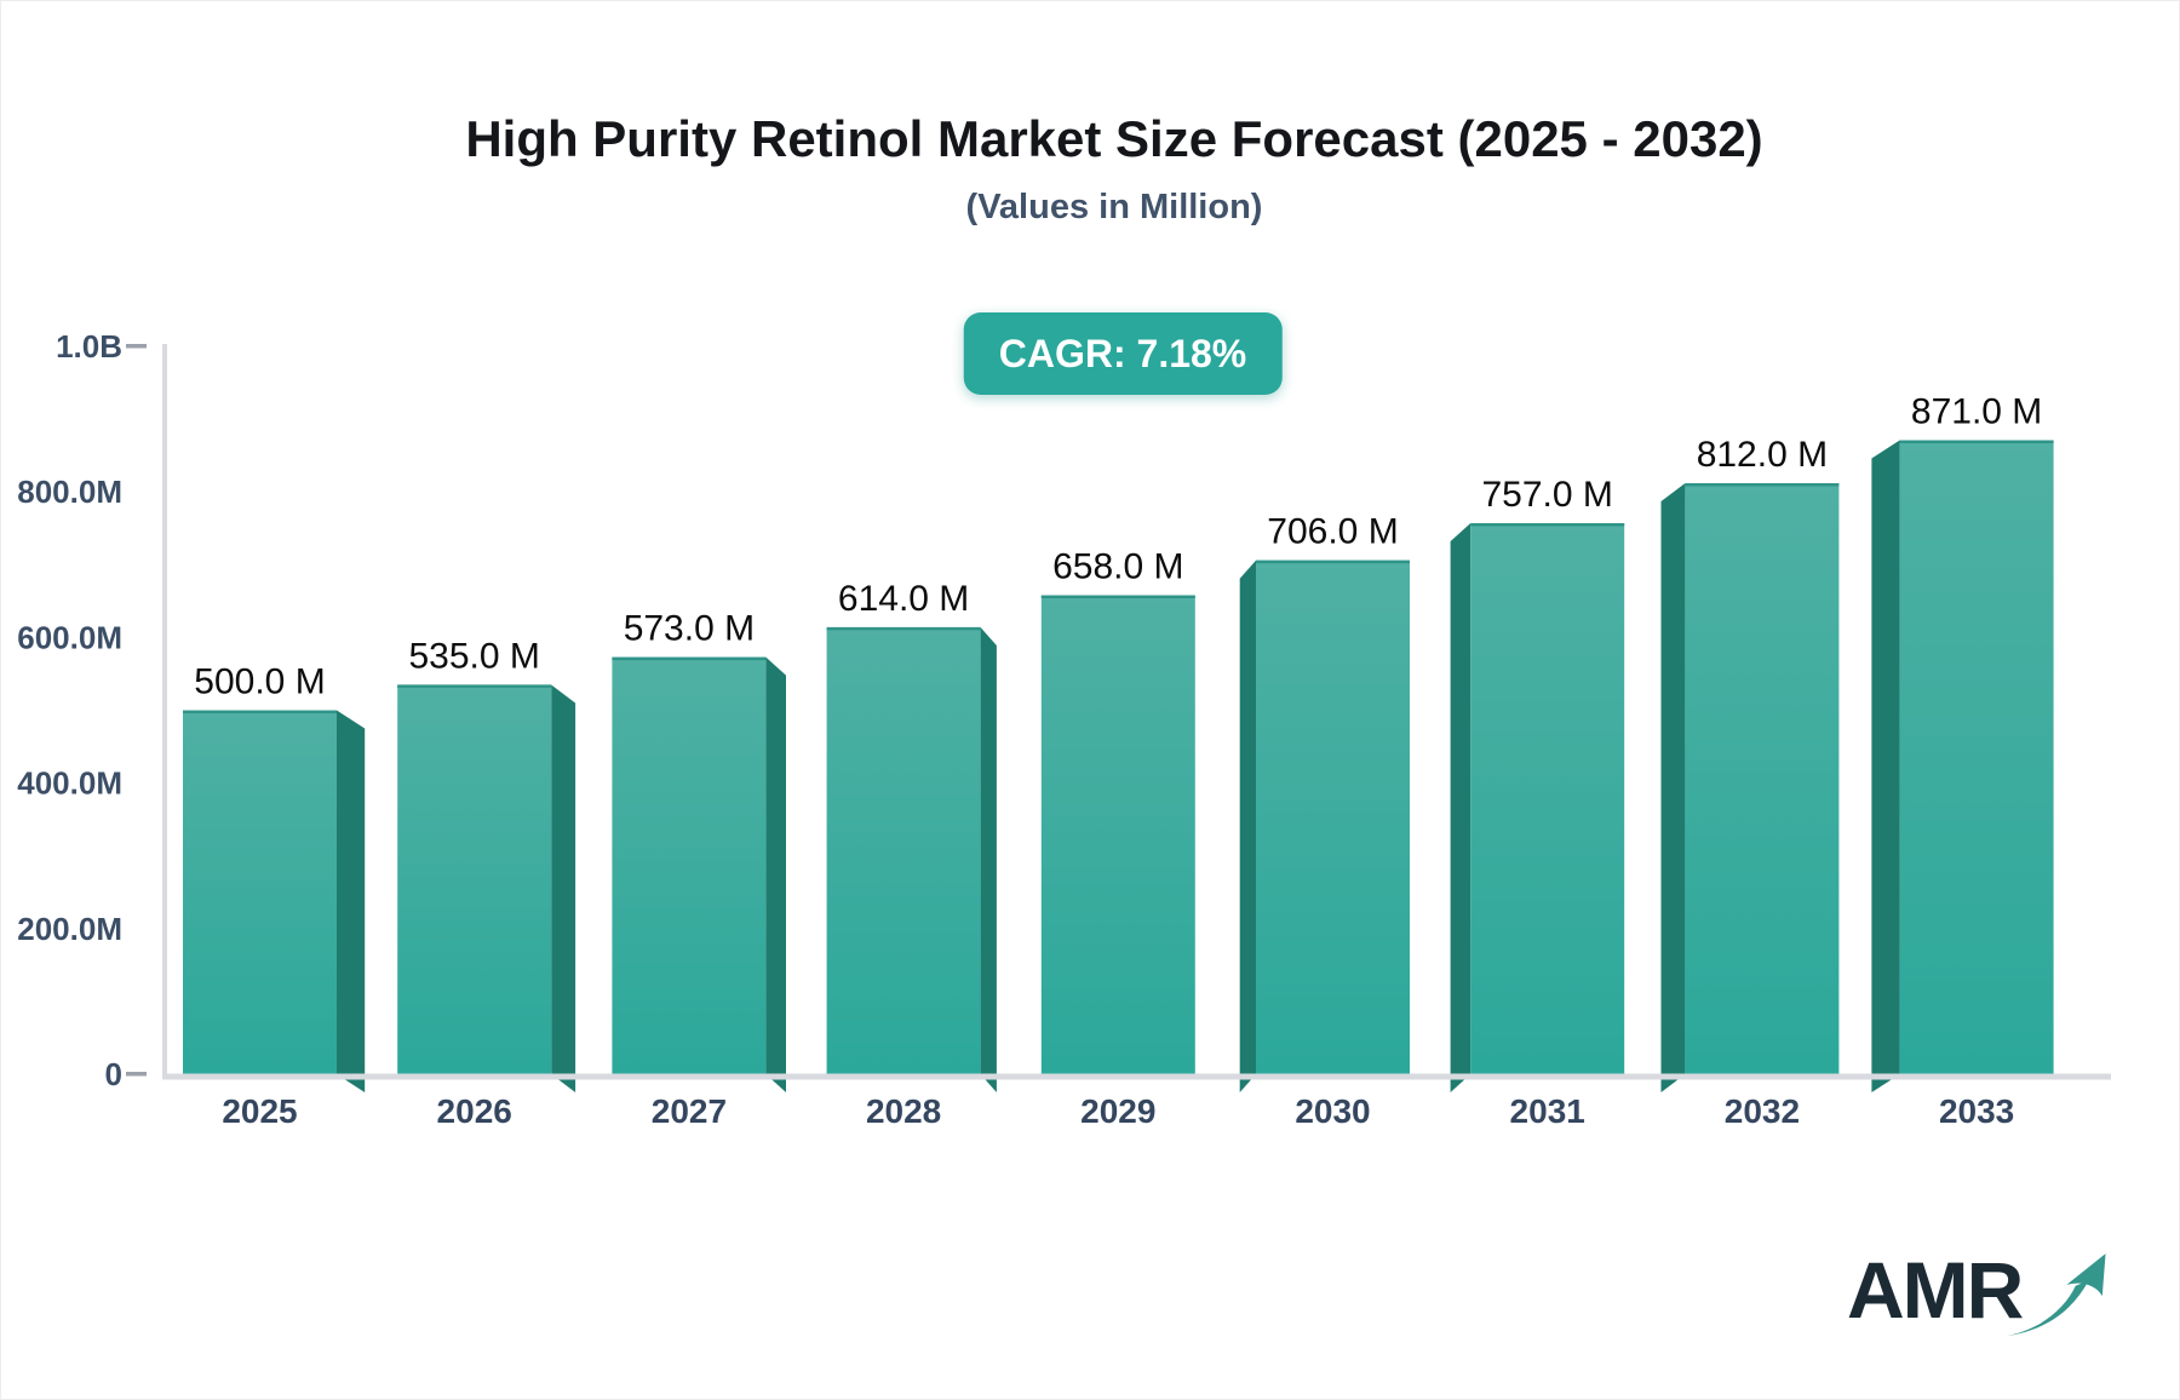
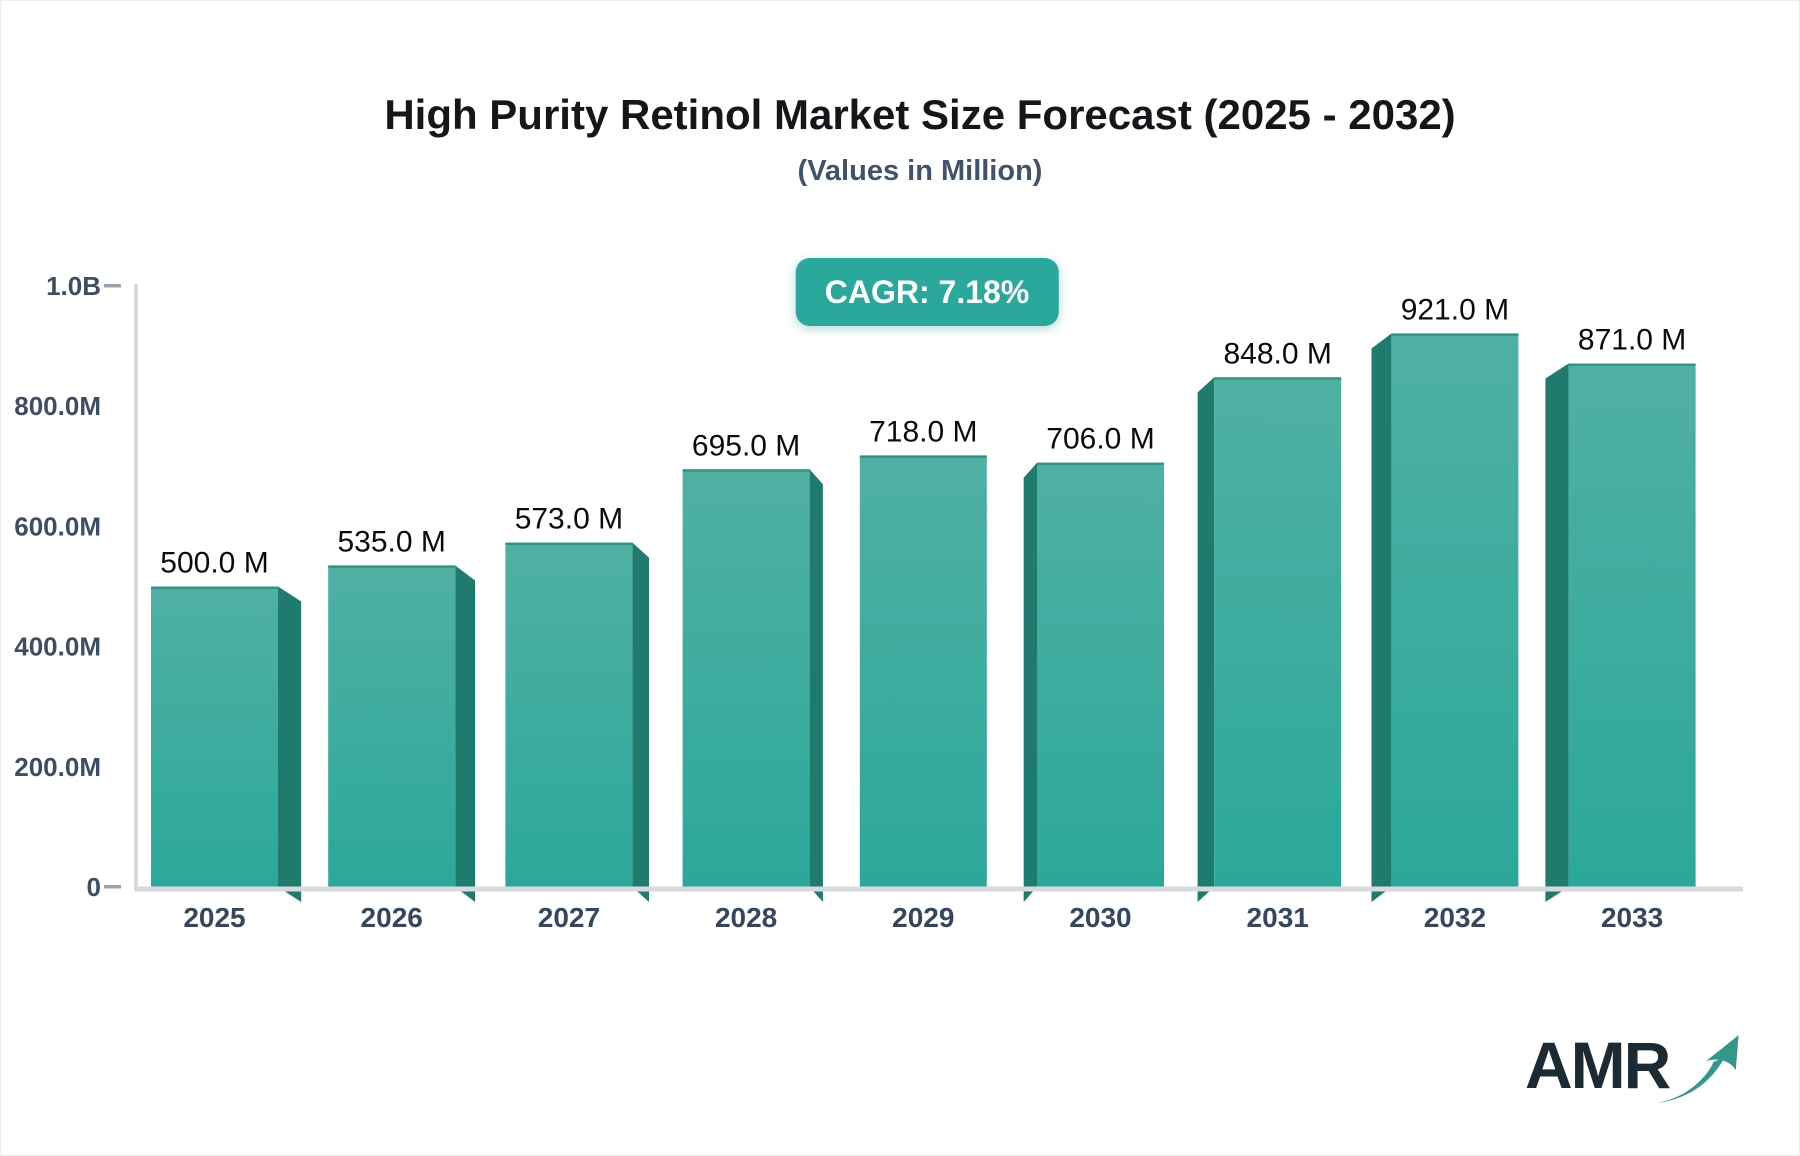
2028: 614.0 -> 695.0
2029: 658.0 -> 718.0
2031: 757.0 -> 848.0
2032: 812.0 -> 921.0
